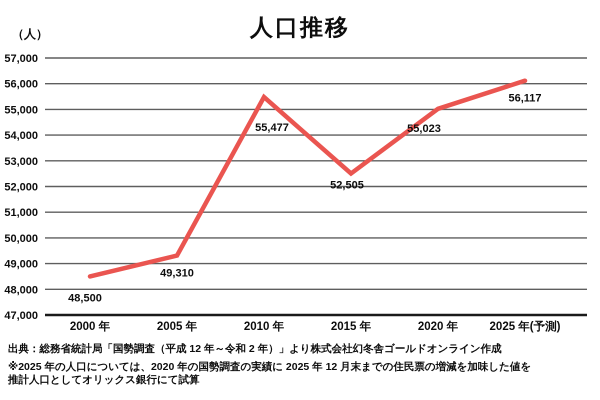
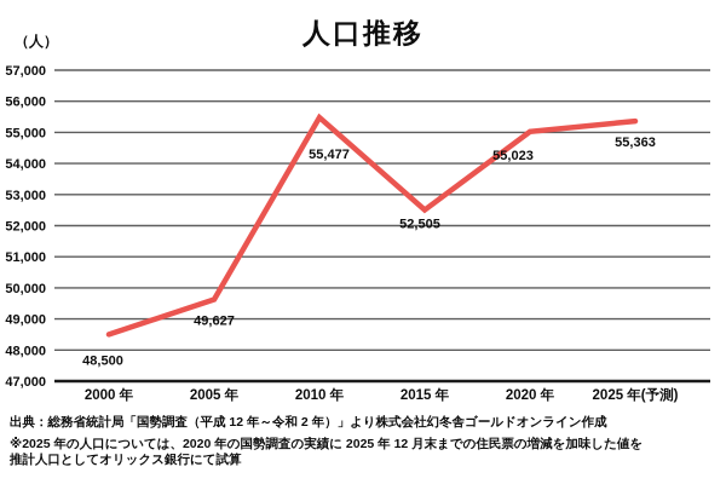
2005 年: 49,310 -> 49,627
2025 年(予測): 56,117 -> 55,363
